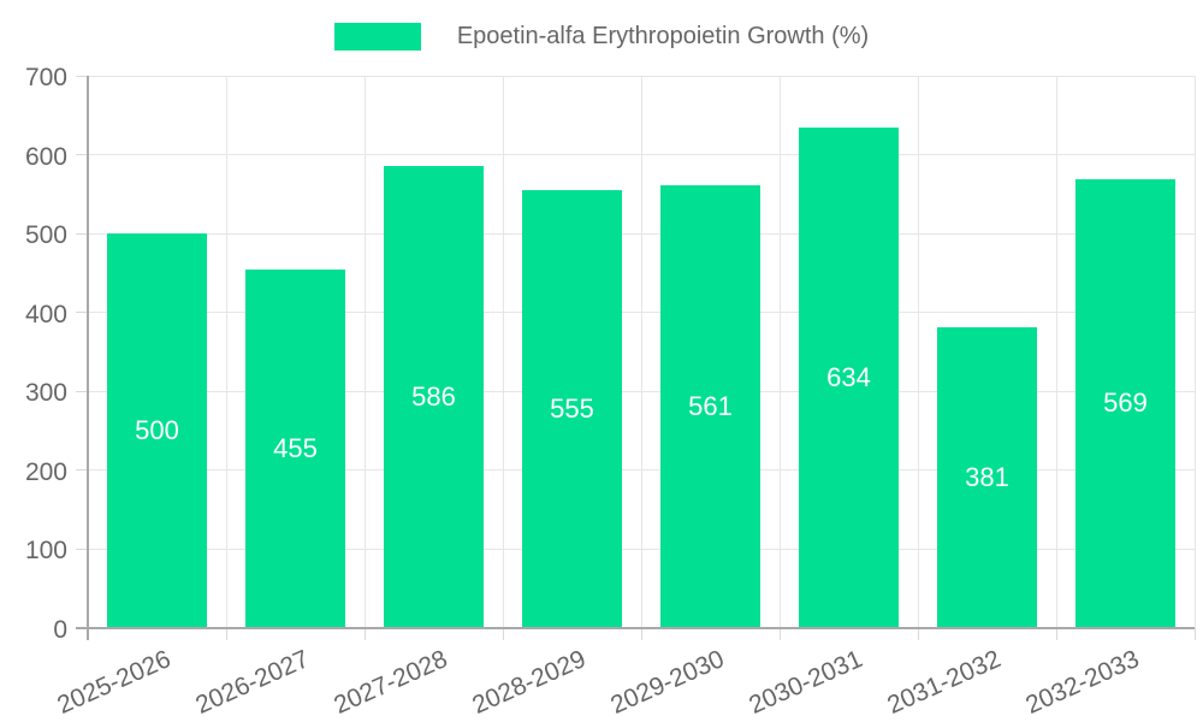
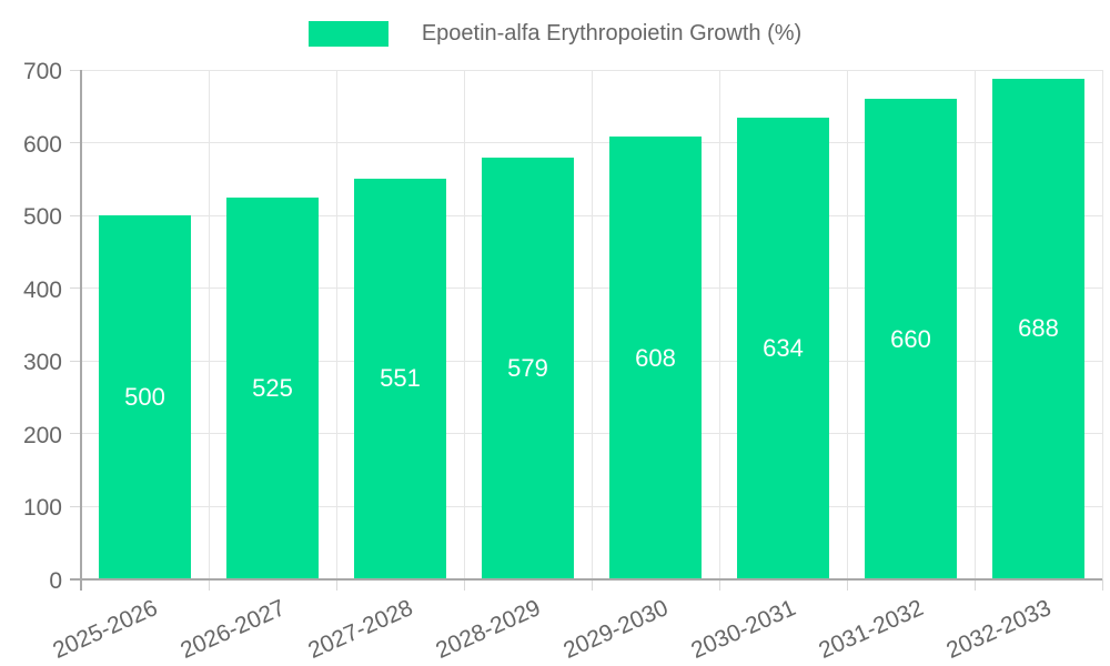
2026-2027: 455 -> 525
2027-2028: 586 -> 551
2028-2029: 555 -> 579
2029-2030: 561 -> 608
2031-2032: 381 -> 660
2032-2033: 569 -> 688
